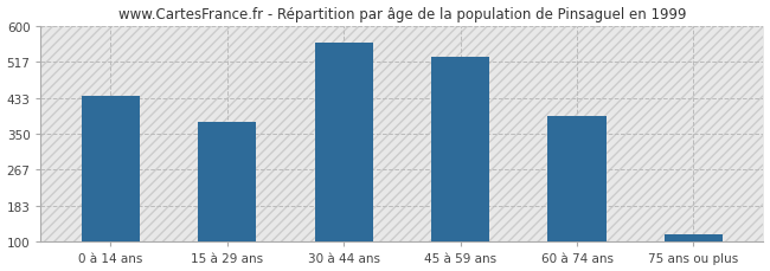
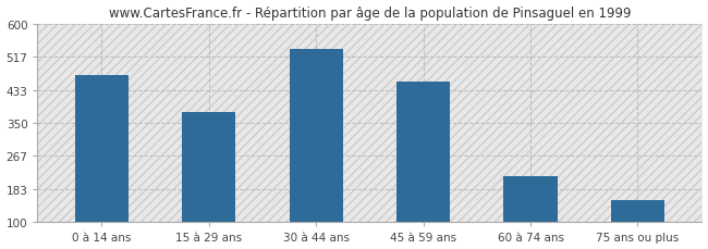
0 à 14 ans: 436 -> 470
30 à 44 ans: 560 -> 535
45 à 59 ans: 528 -> 455
60 à 74 ans: 392 -> 215
75 ans ou plus: 118 -> 155
